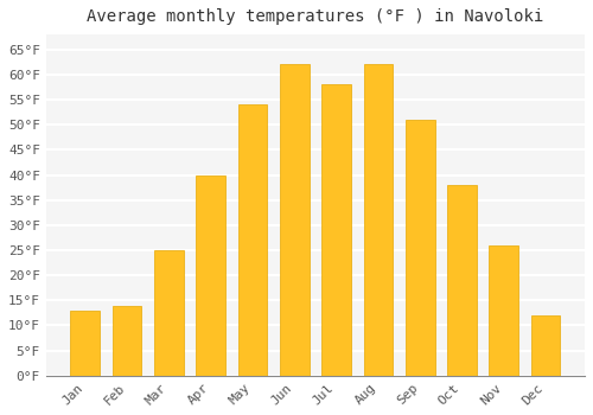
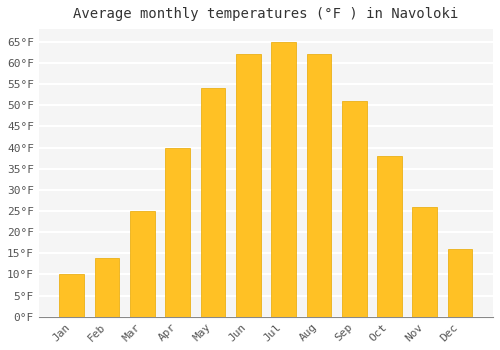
Jan: 13°F -> 10°F
Jul: 58°F -> 65°F
Dec: 12°F -> 16°F
